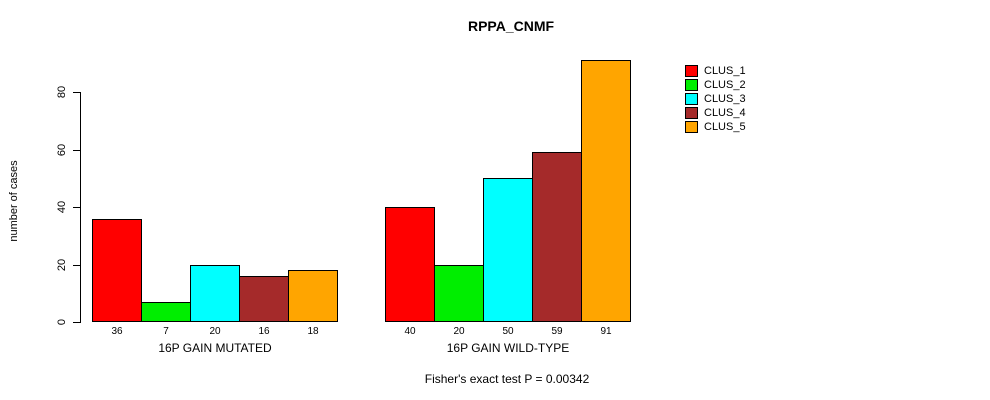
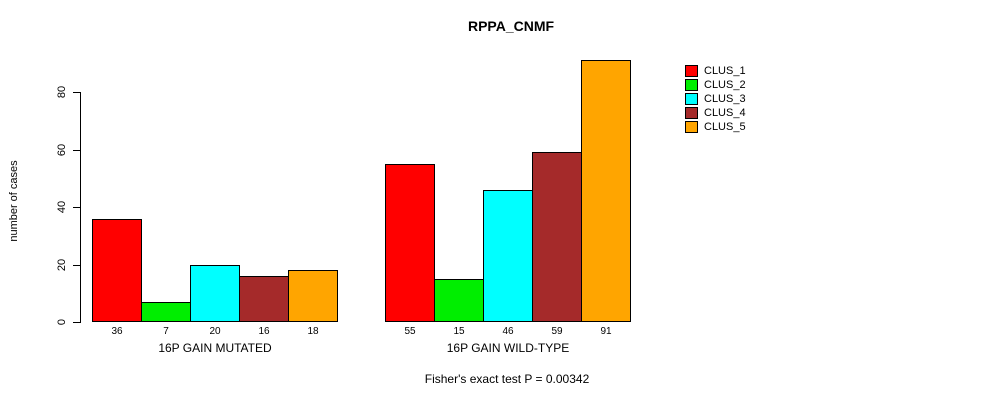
CLUS_1/16P GAIN WILD-TYPE: 40 -> 55
CLUS_2/16P GAIN WILD-TYPE: 20 -> 15
CLUS_3/16P GAIN WILD-TYPE: 50 -> 46
